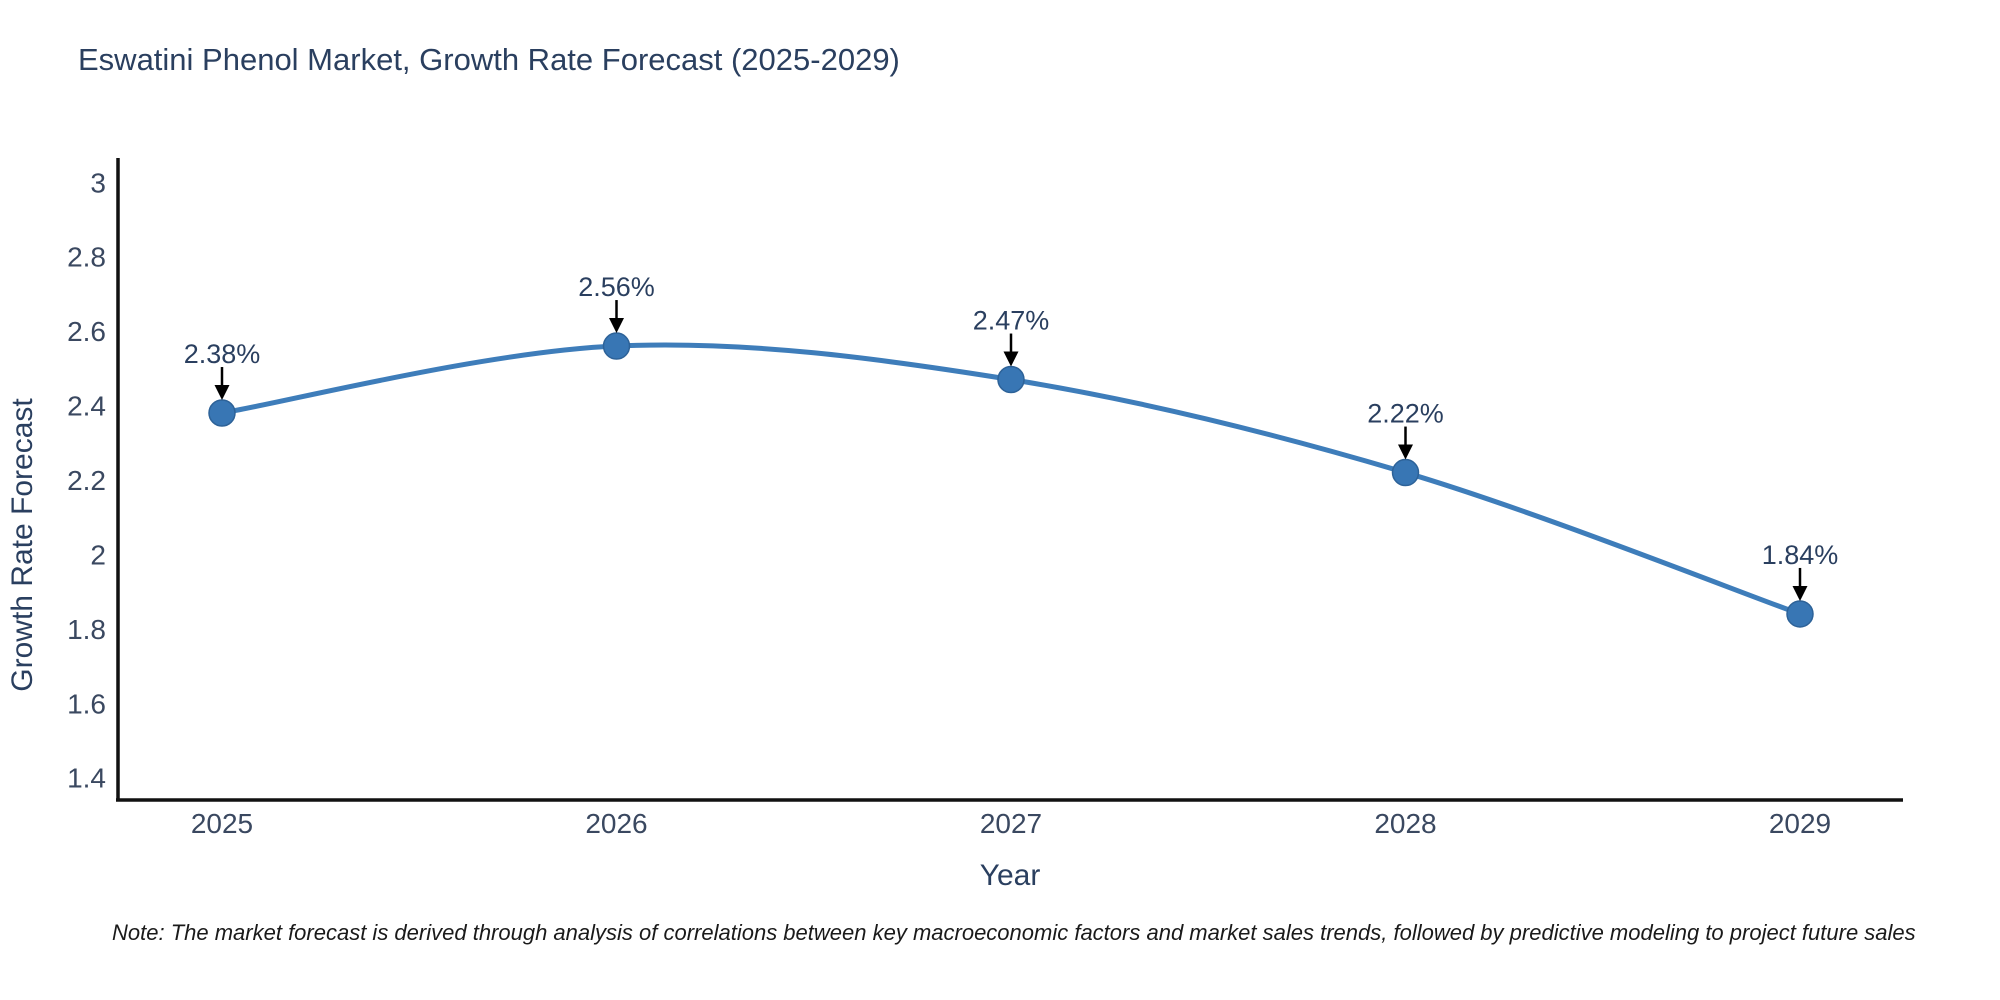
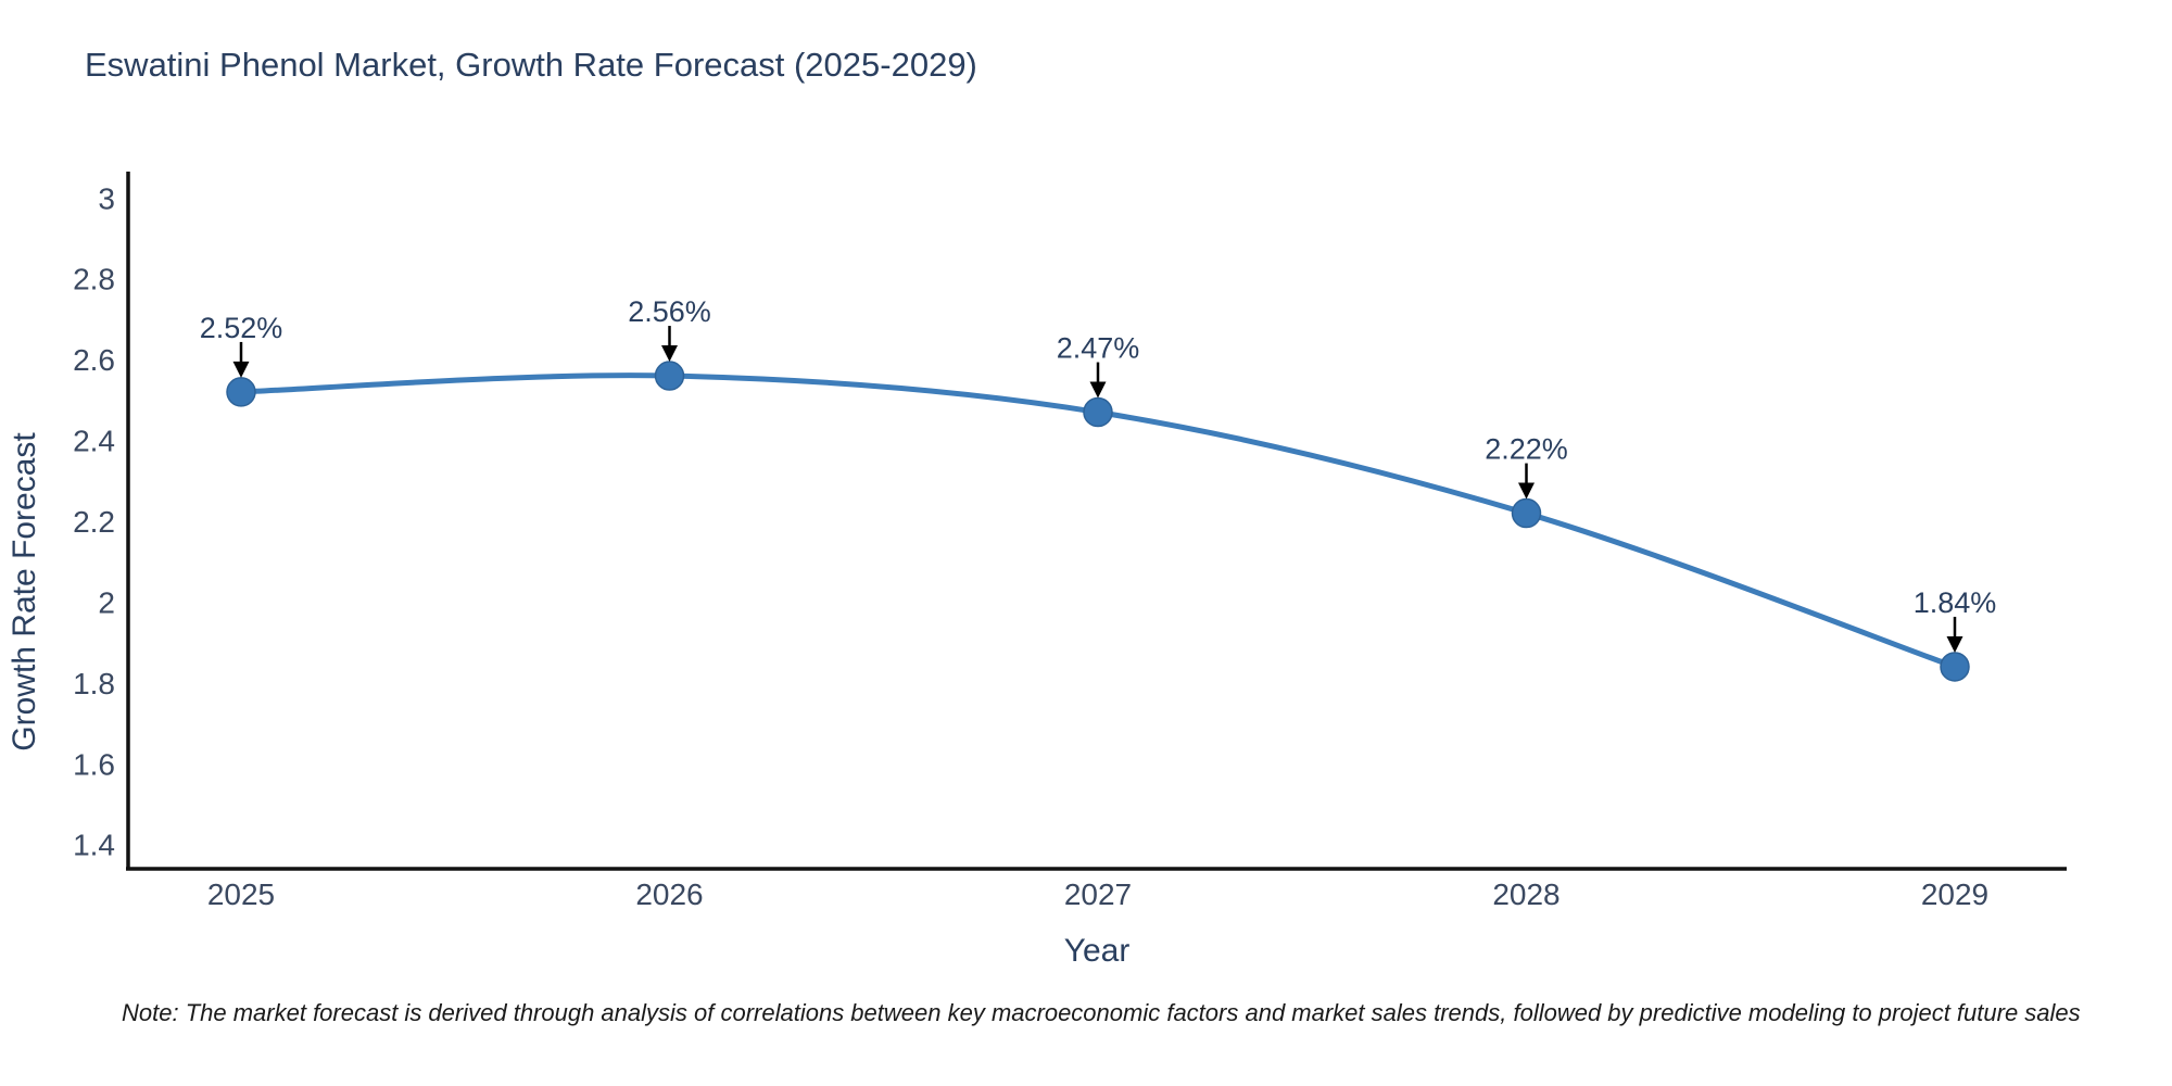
2025: 2.38% -> 2.52%
